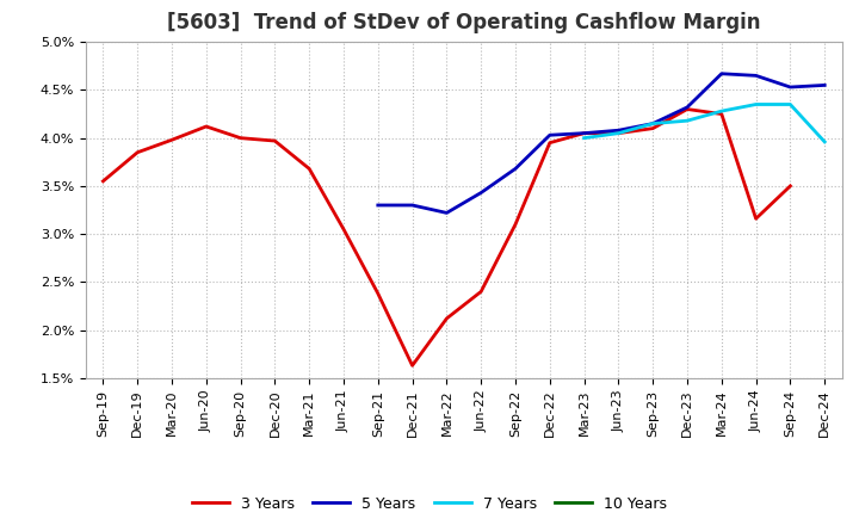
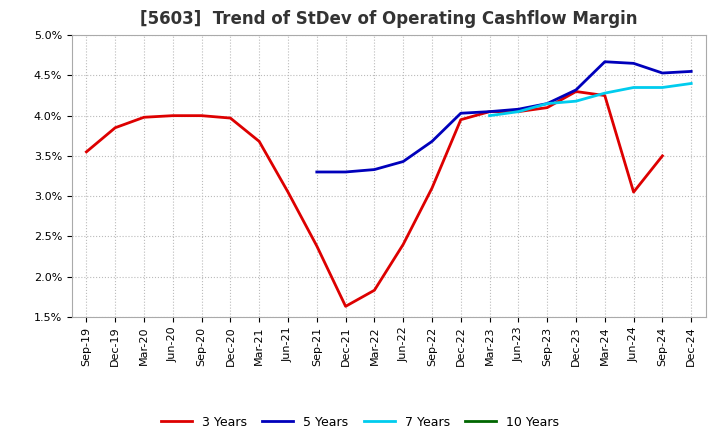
3 Years/Jun-20: 4.12% -> 4.00%
3 Years/Mar-22: 2.12% -> 1.83%
5 Years/Mar-22: 3.22% -> 3.33%
3 Years/Jun-24: 3.16% -> 3.05%
7 Years/Dec-24: 3.96% -> 4.40%
